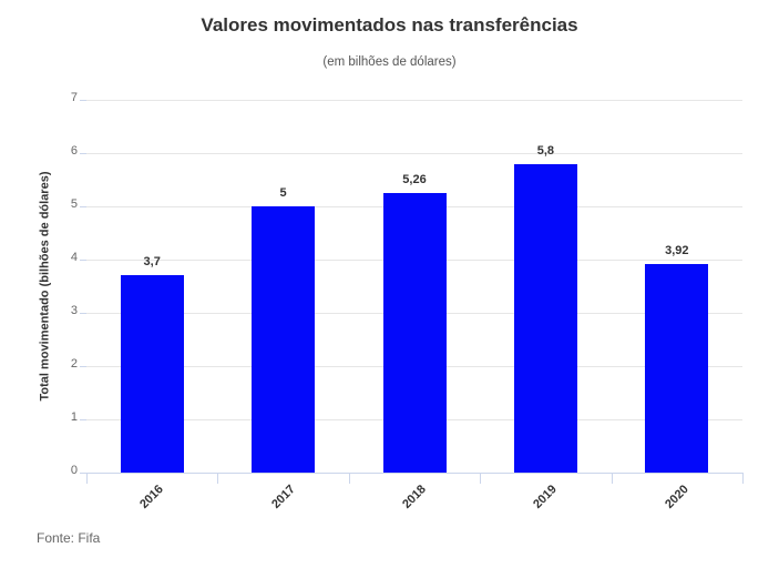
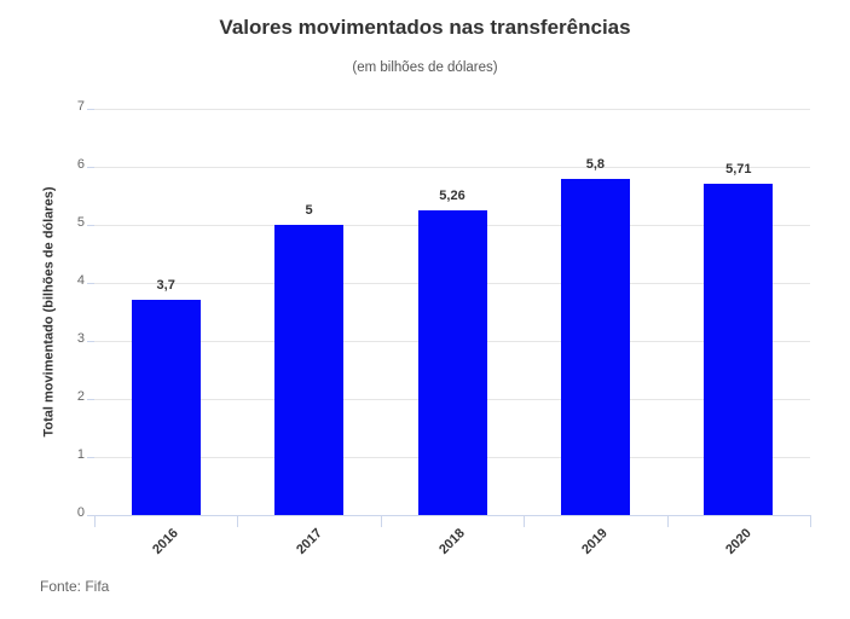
2020: 3,92 -> 5,71
